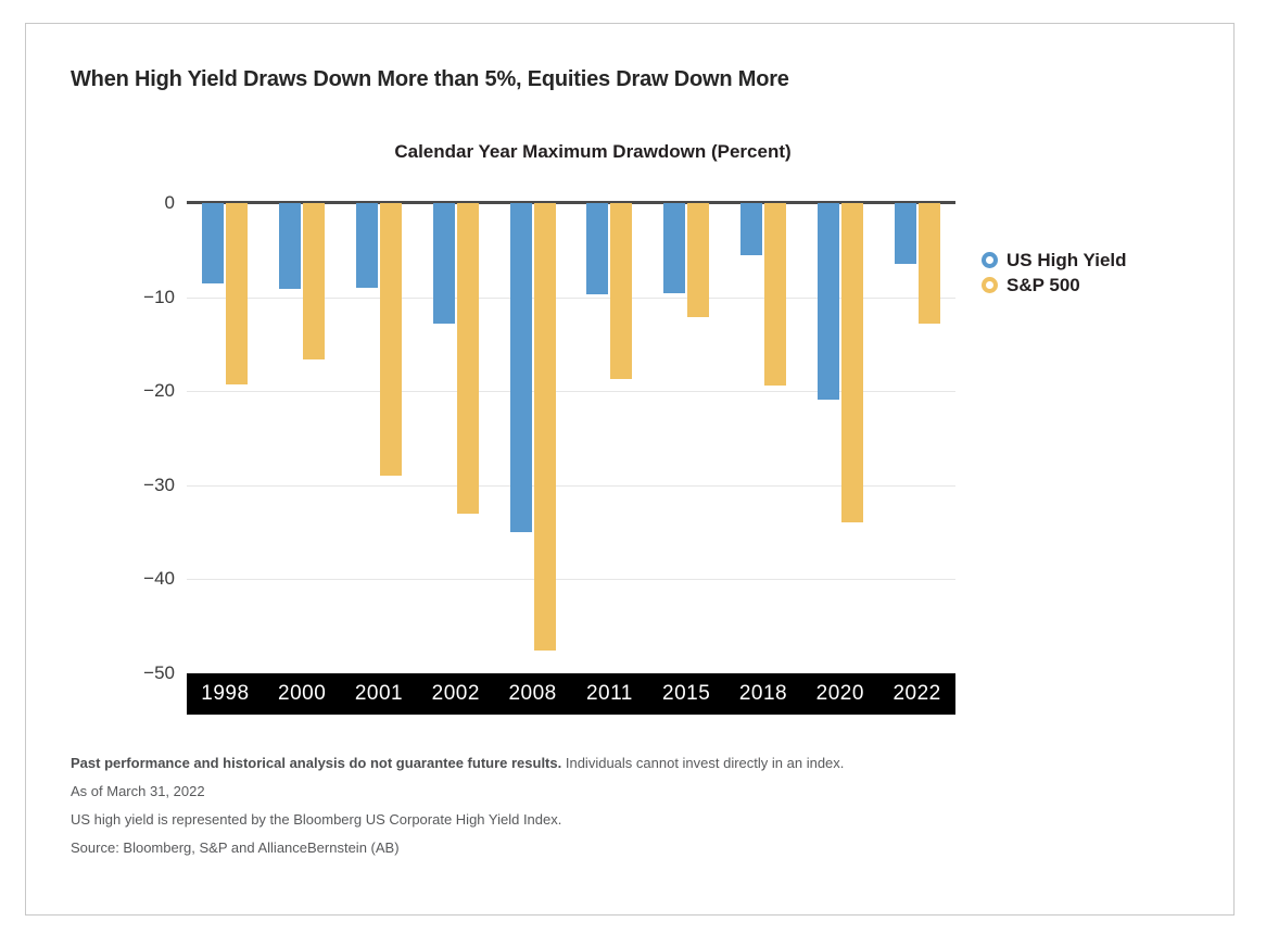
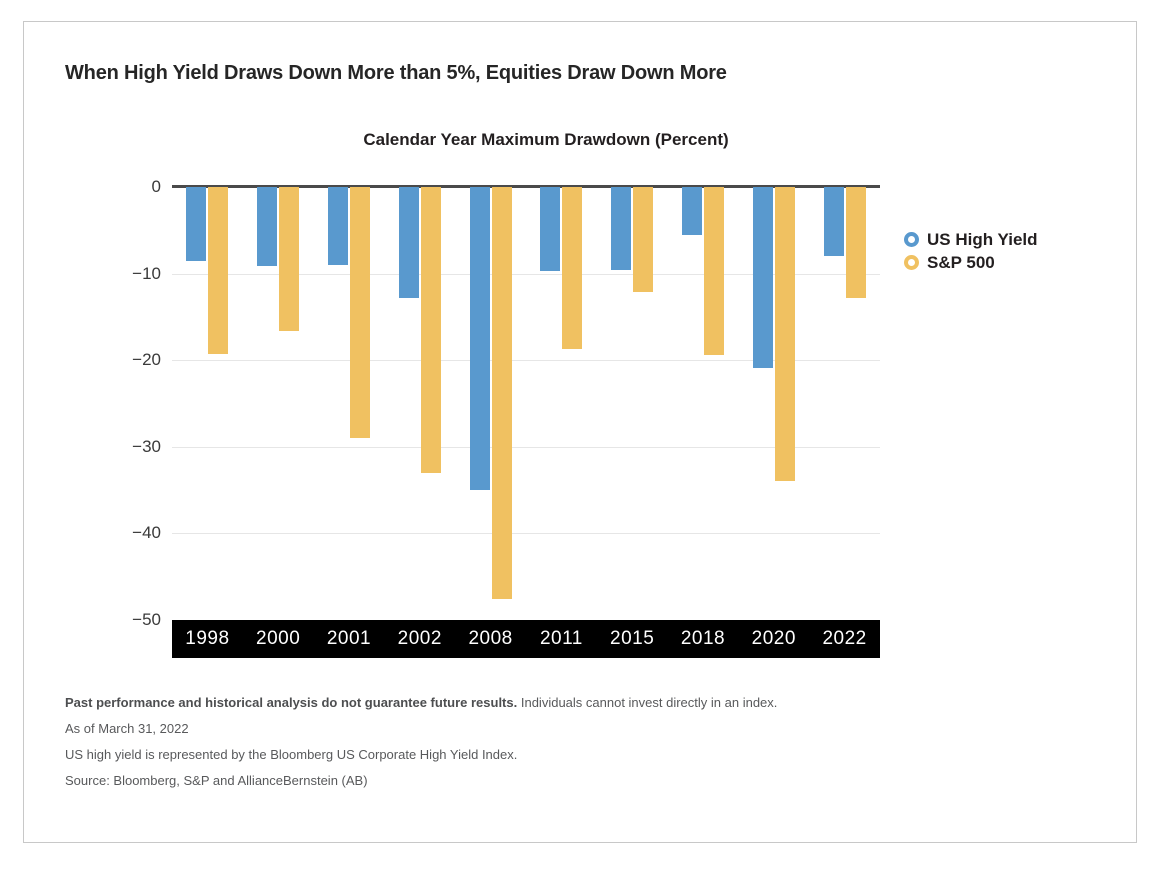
US High Yield/2022: -6 -> -8
